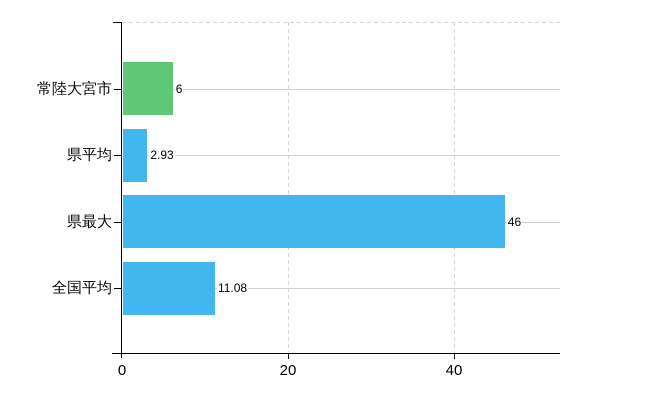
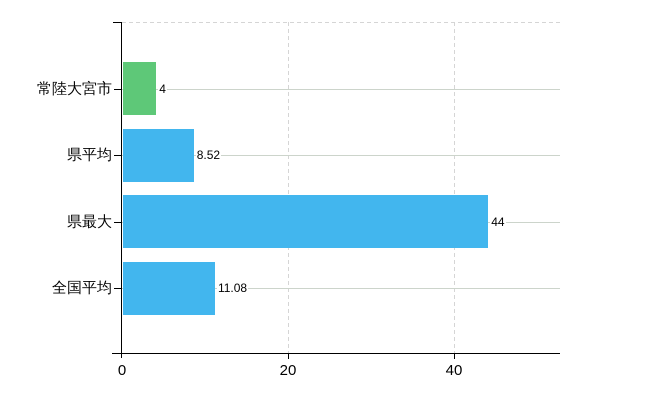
常陸大宮市: 6 -> 4
県平均: 2.93 -> 8.52
県最大: 46 -> 44
